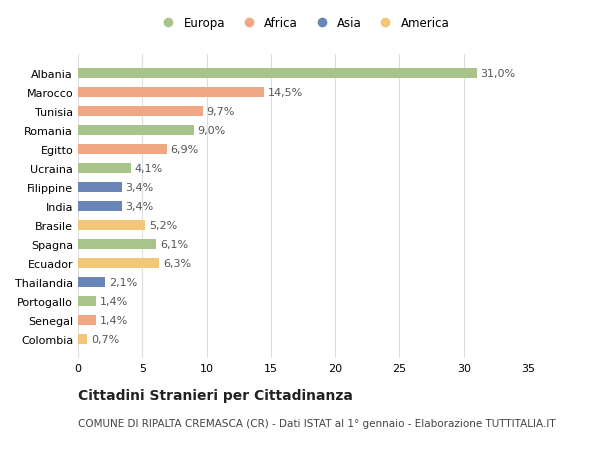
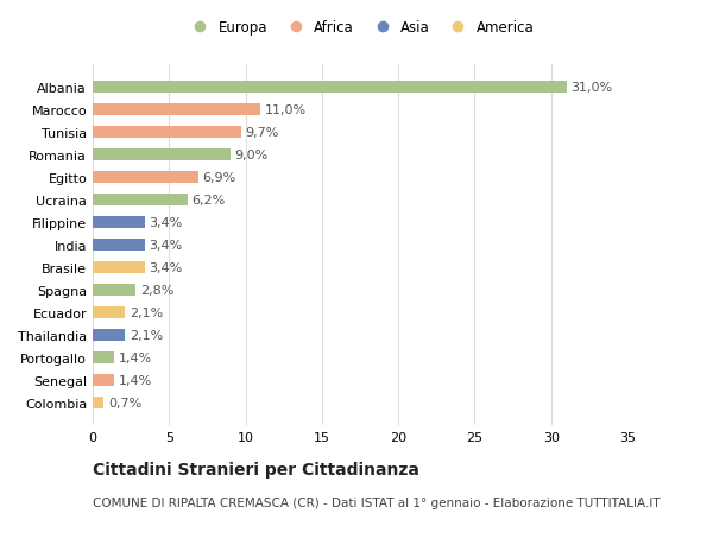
Marocco: 14,5% -> 11,0%
Ucraina: 4,1% -> 6,2%
Brasile: 5,2% -> 3,4%
Spagna: 6,1% -> 2,8%
Ecuador: 6,3% -> 2,1%
